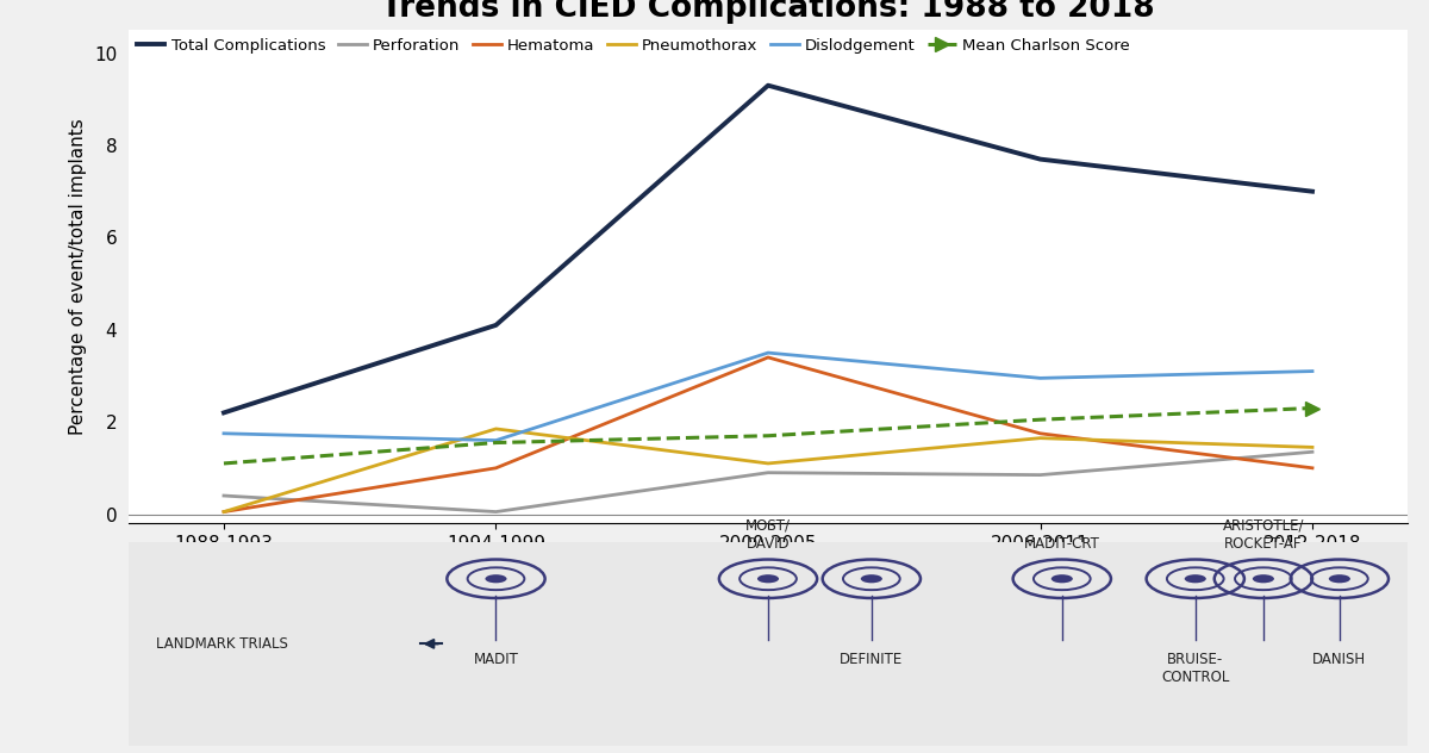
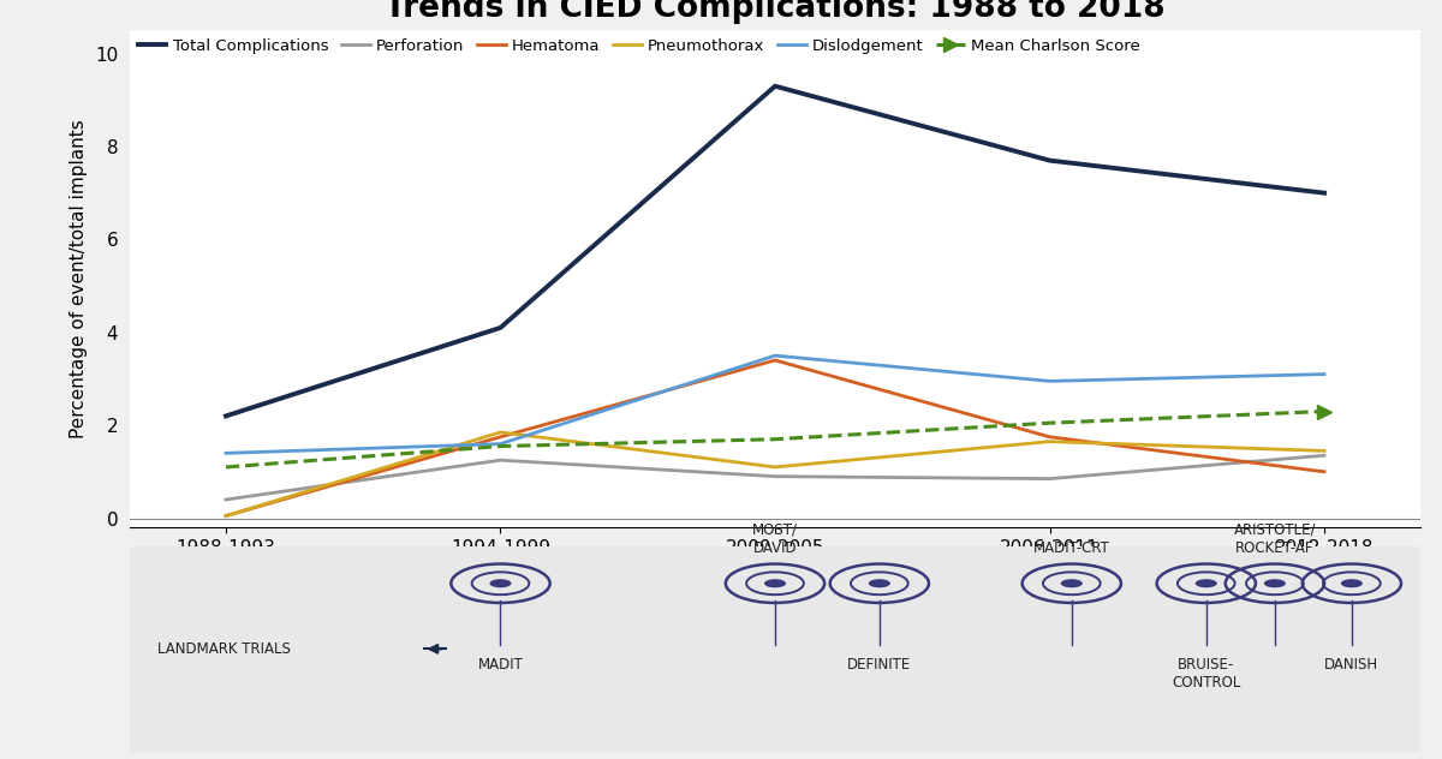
Dislodgement/1988-1993: 1.75 -> 1.40
Perforation/1994-1999: 0.05 -> 1.25
Hematoma/1994-1999: 1.00 -> 1.75
